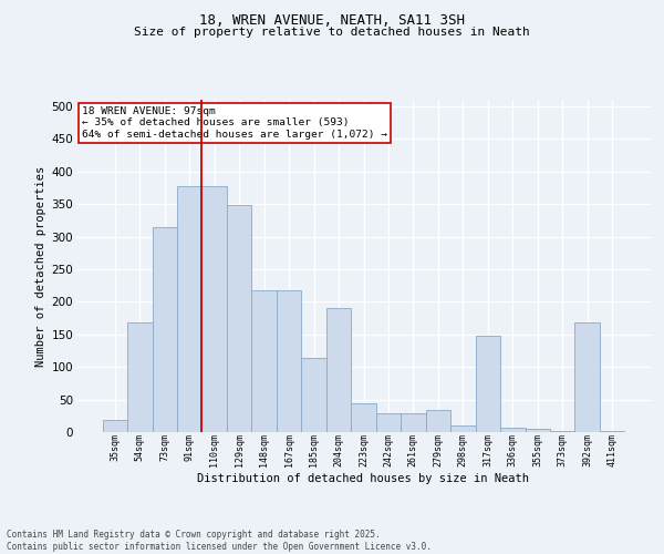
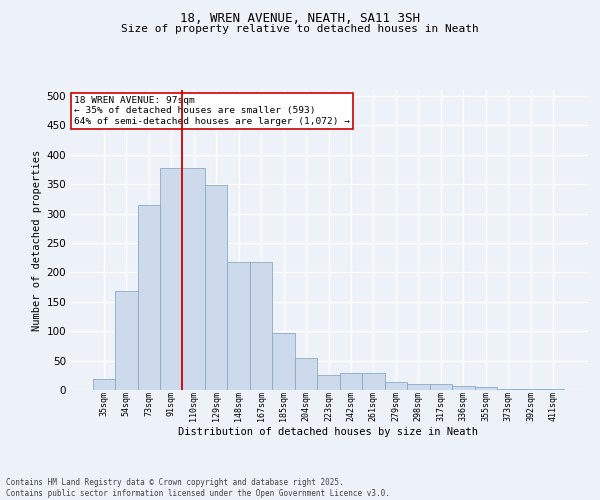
185sqm: 114 -> 97
204sqm: 190 -> 55
223sqm: 44 -> 25
279sqm: 34 -> 13
317sqm: 148 -> 10
392sqm: 168 -> 1
